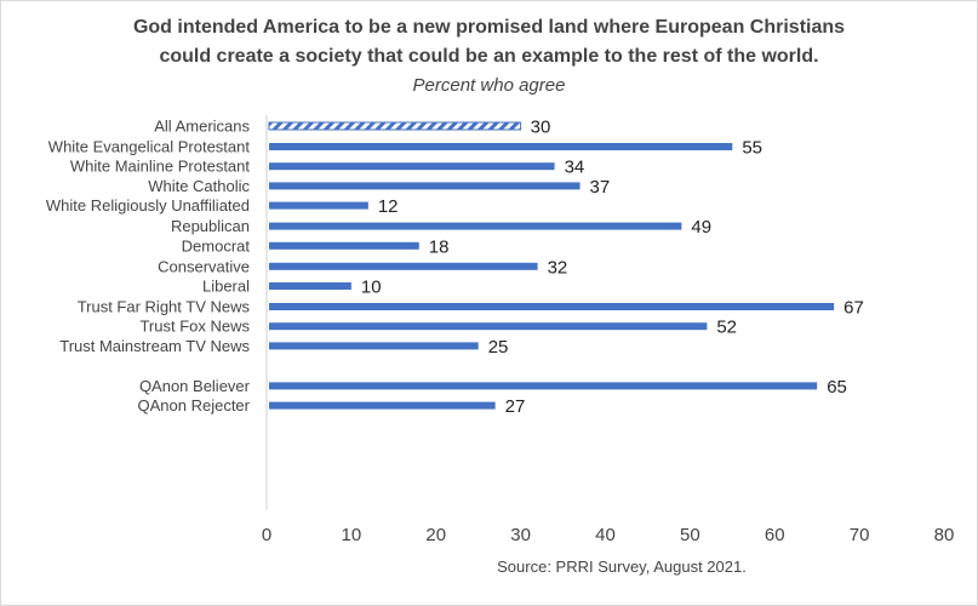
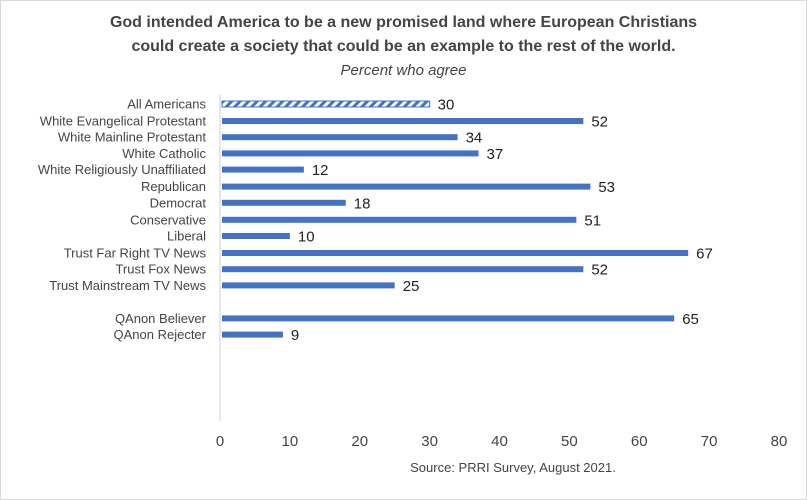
White Evangelical Protestant: 55 -> 52
Republican: 49 -> 53
Conservative: 32 -> 51
QAnon Rejecter: 27 -> 9
